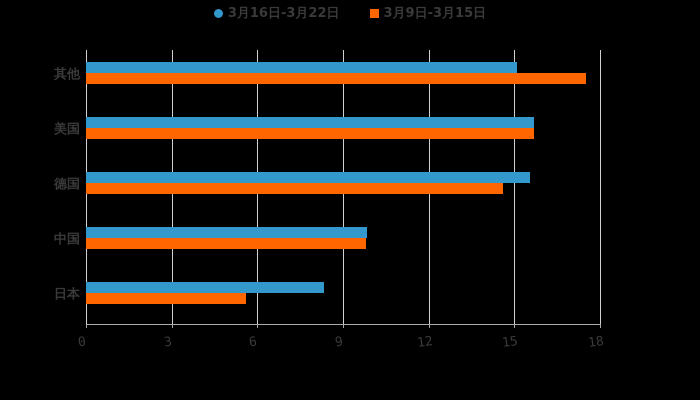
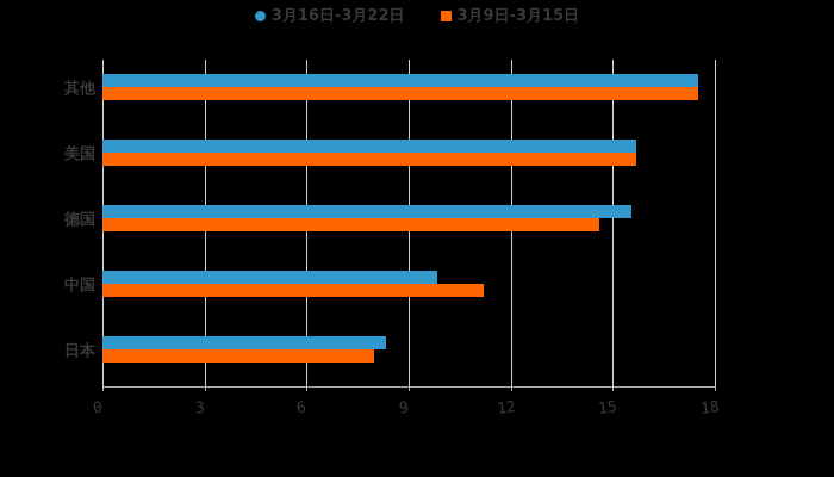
3月16日-3月22日/其他: 15.1 -> 17.5
3月9日-3月15日/中国: 9.8 -> 11.2
3月9日-3月15日/日本: 5.6 -> 8.0
